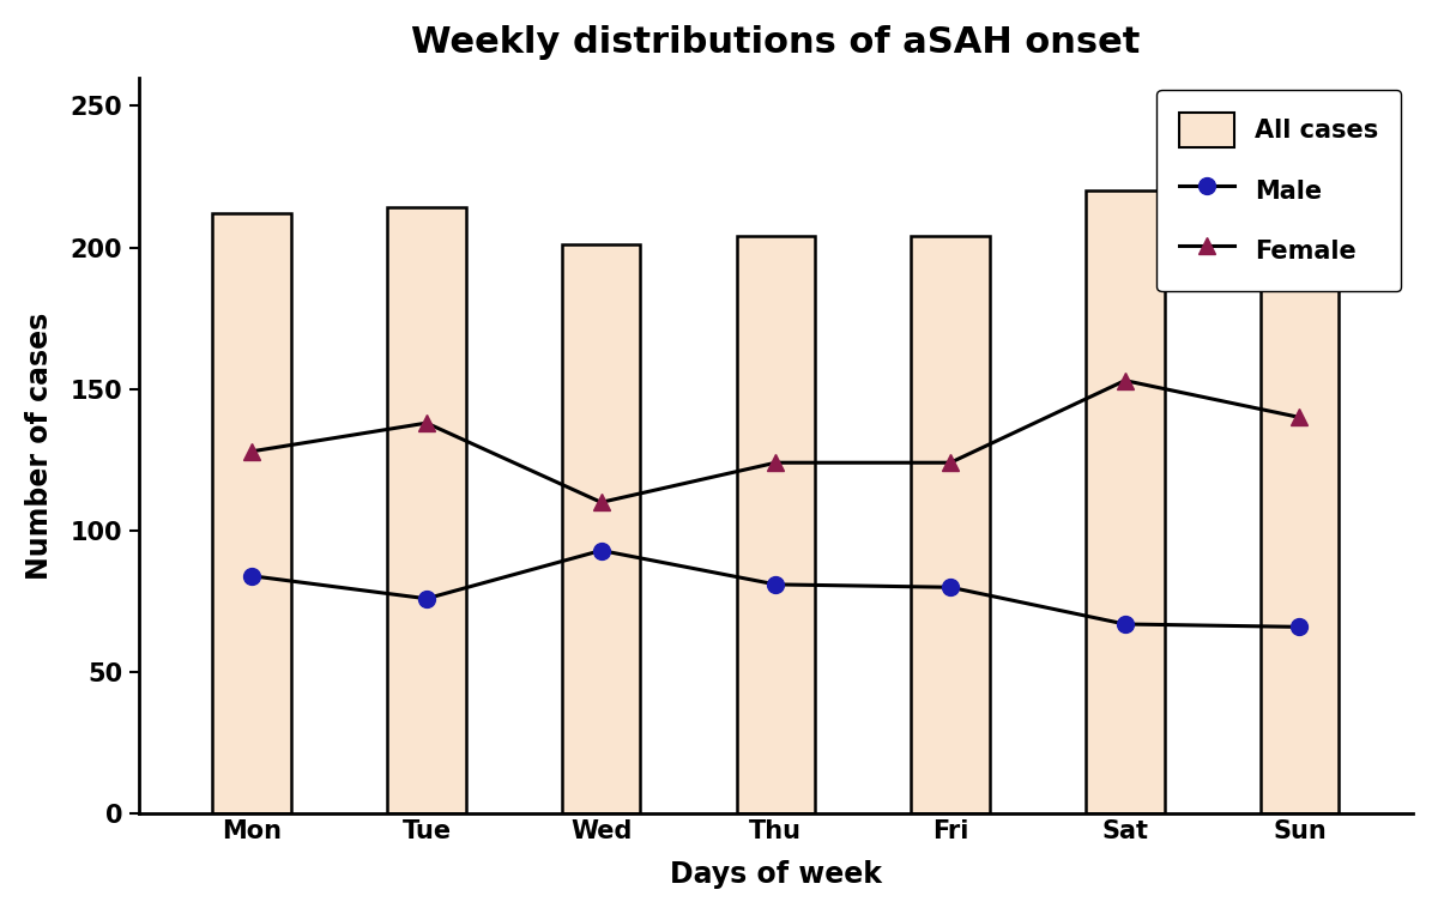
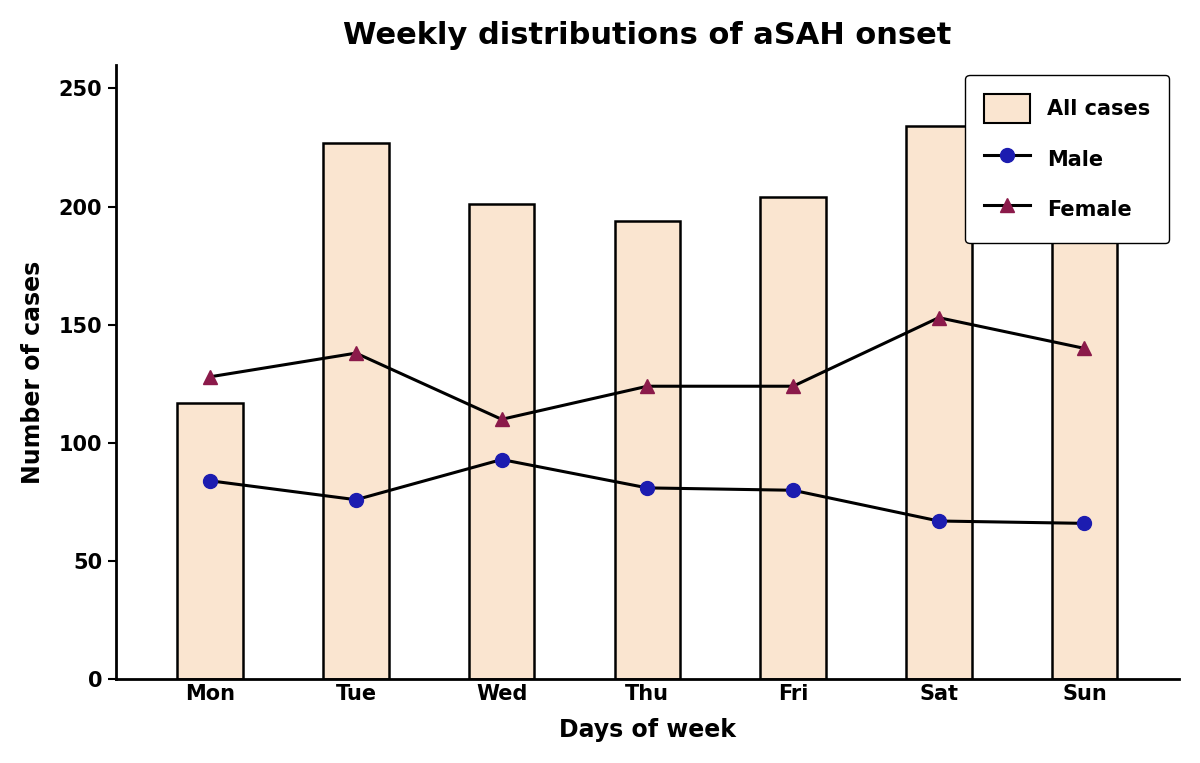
All cases/Mon: 212 -> 117
All cases/Tue: 214 -> 227
All cases/Thu: 204 -> 194
All cases/Sat: 220 -> 234
